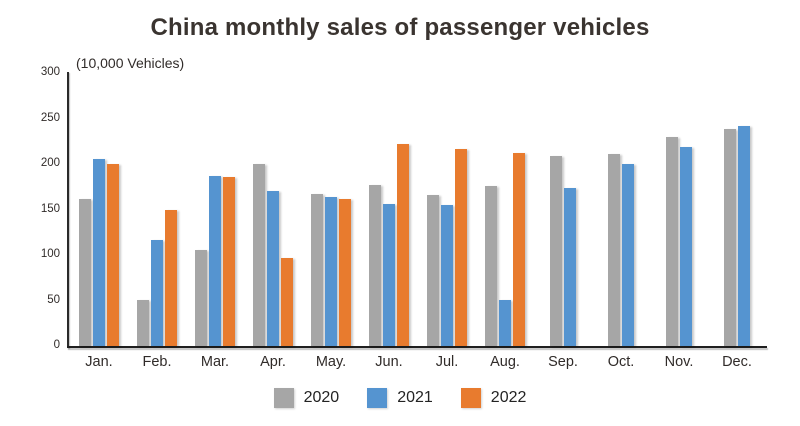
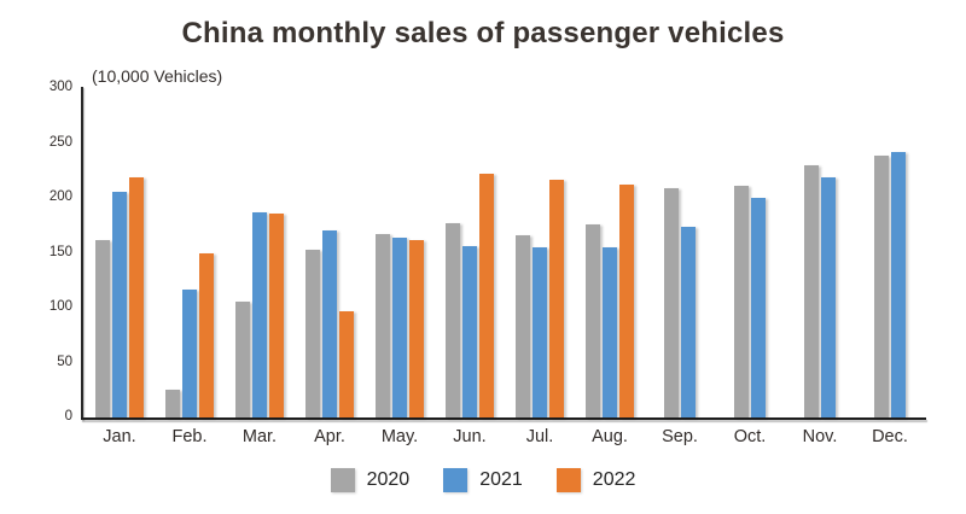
2022/Jan.: 200 -> 220
2020/Feb.: 50 -> 20
2020/Apr.: 200 -> 150
2021/Aug.: 50 -> 160
